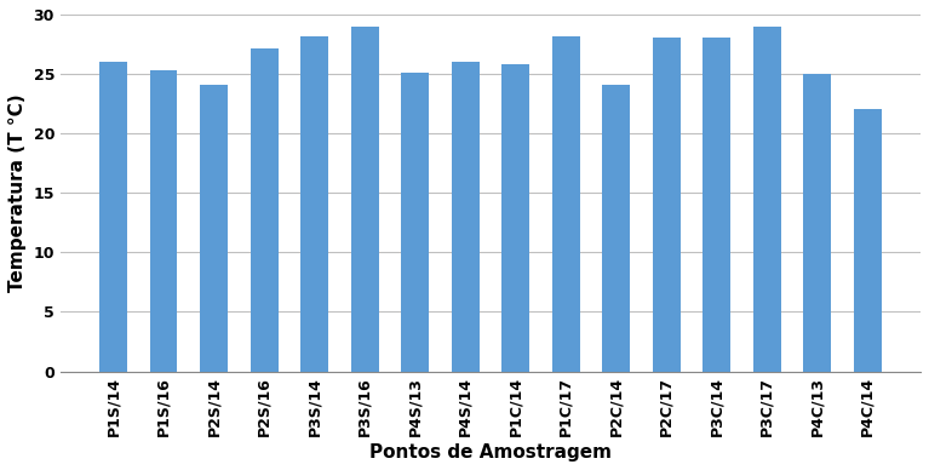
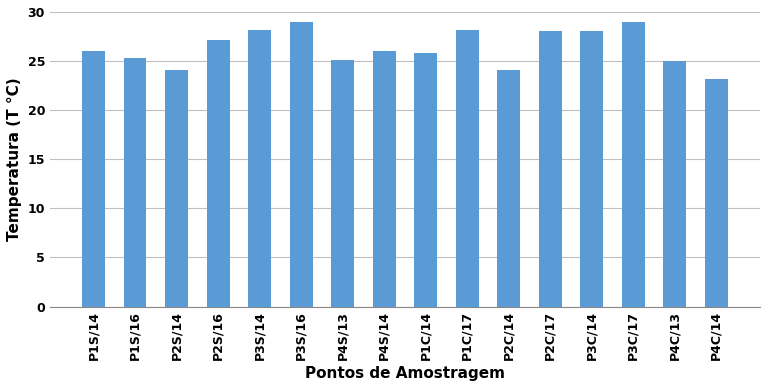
P4C/14: 22.0 -> 23.2
